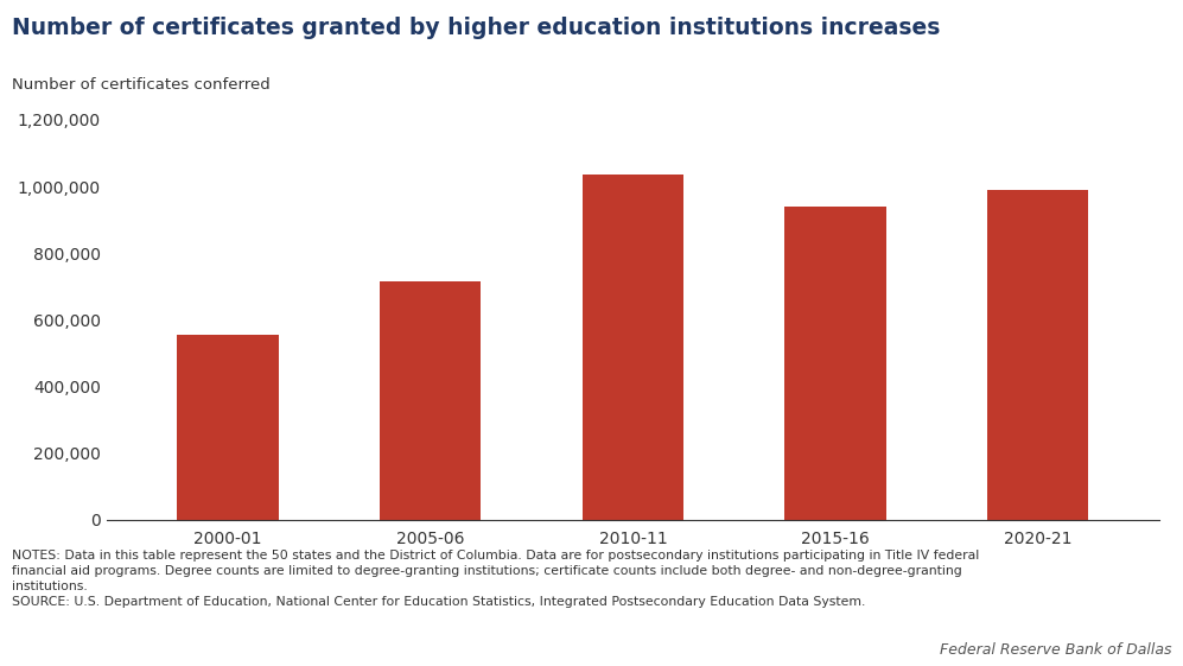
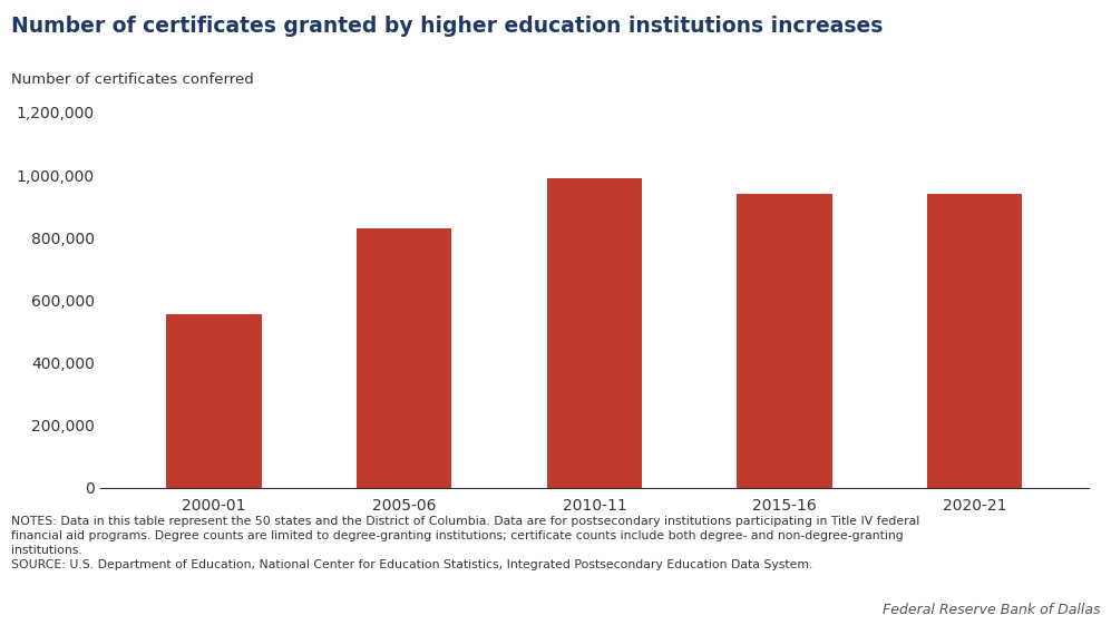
2005-06: 715,000 -> 830,000
2010-11: 1,035,000 -> 990,000
2020-21: 990,000 -> 940,000
